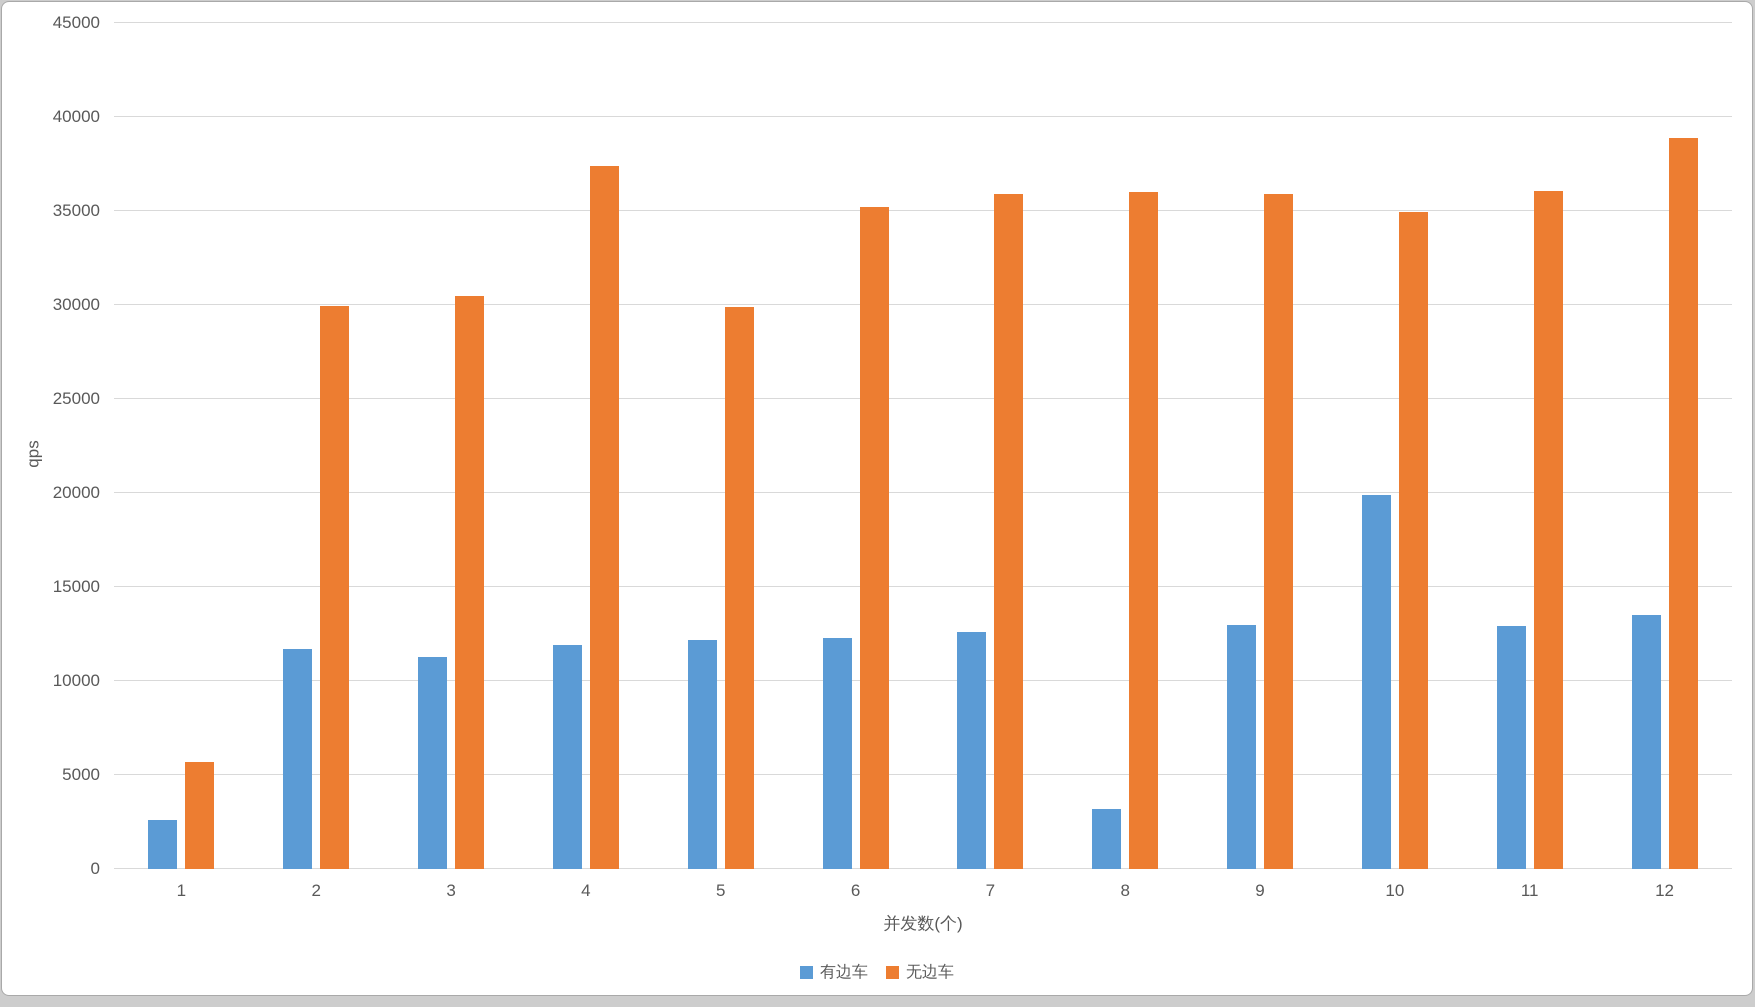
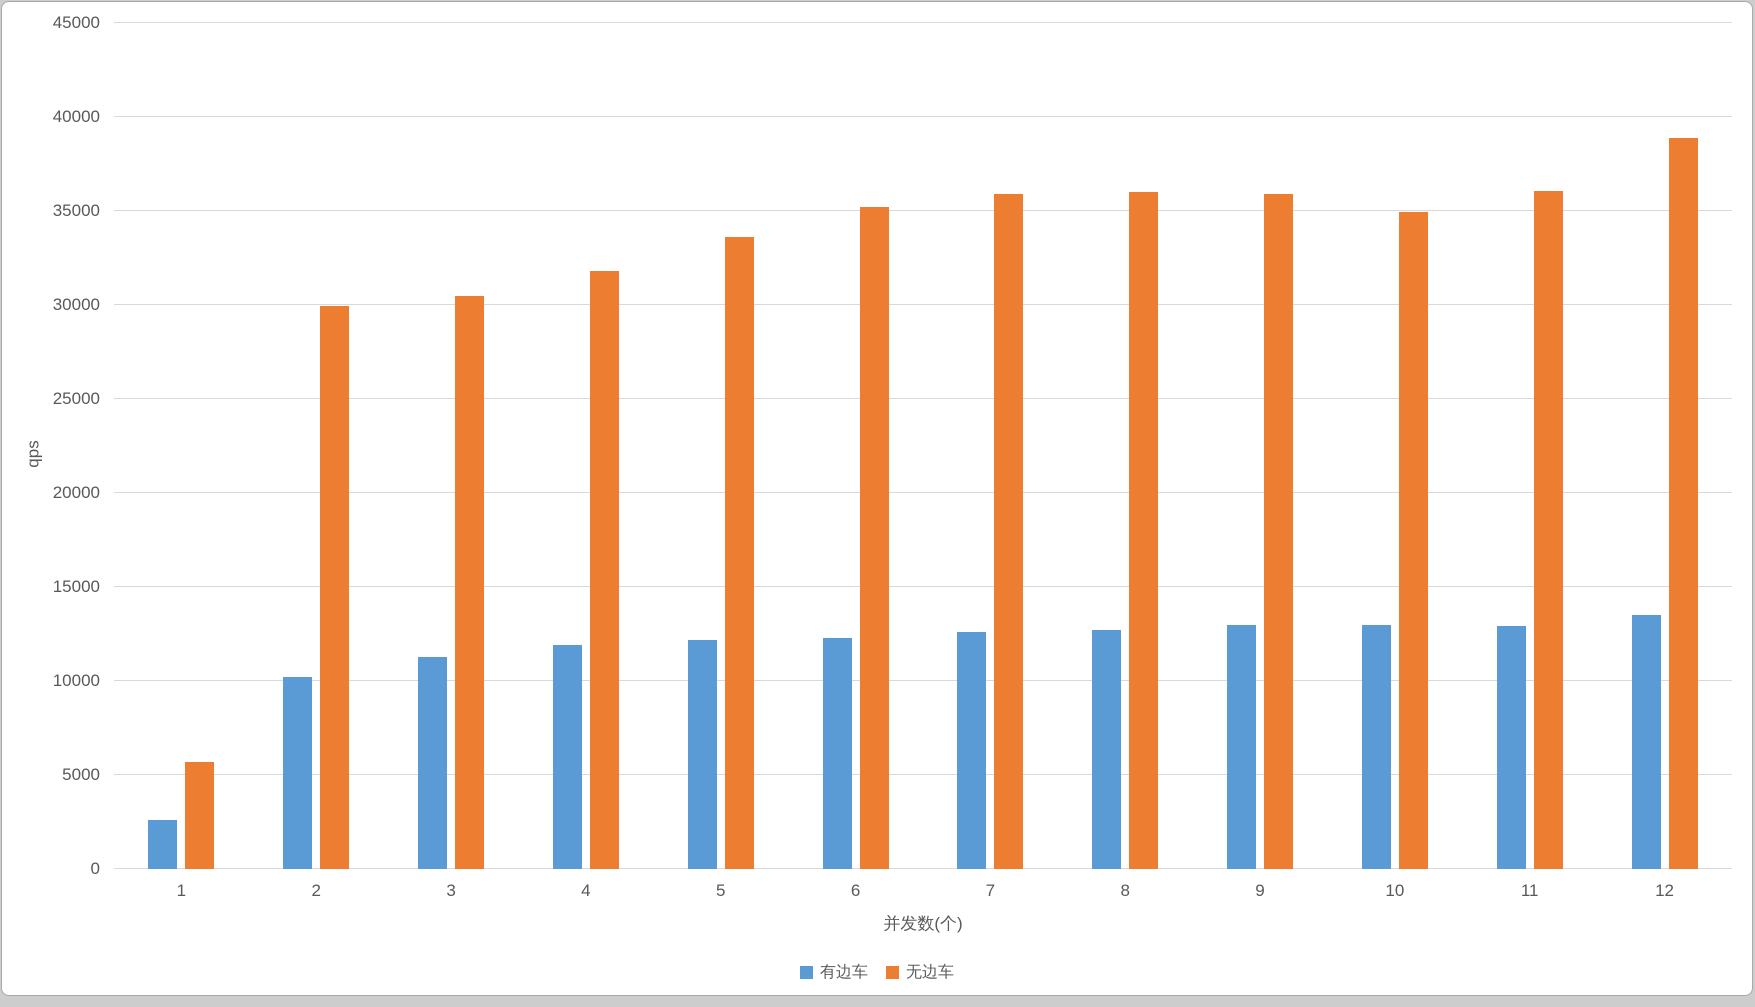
有边车/2: 11700 -> 10200
无边车/4: 37400 -> 31800
无边车/5: 29900 -> 33600
有边车/8: 3200 -> 12700
有边车/10: 19900 -> 13000
